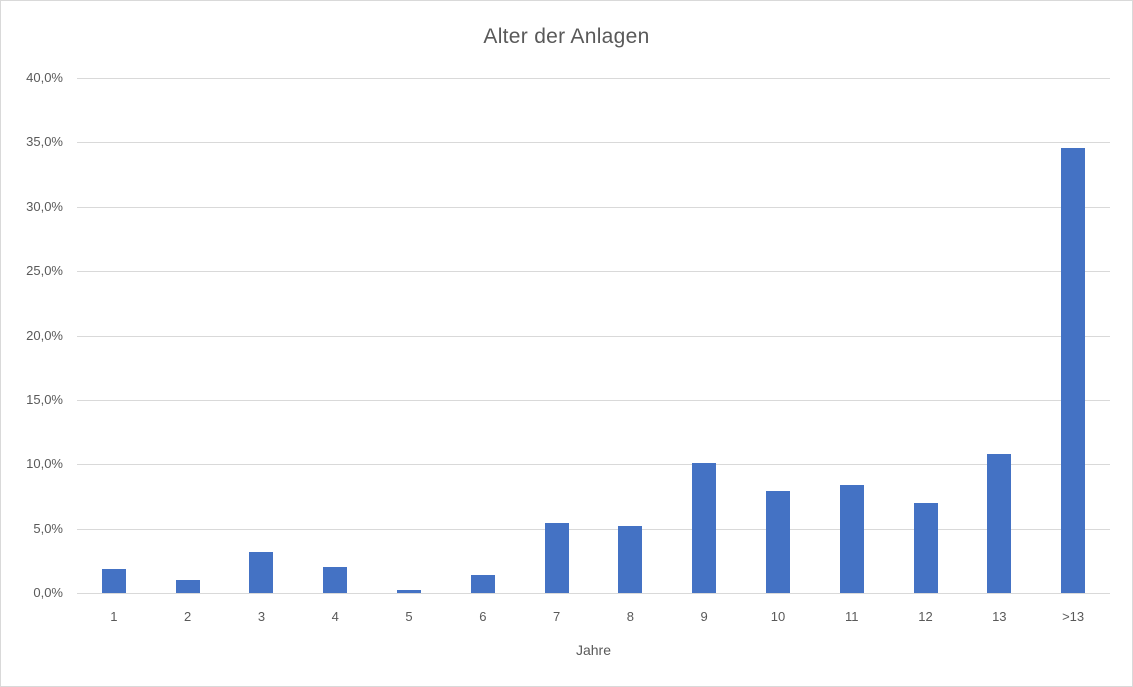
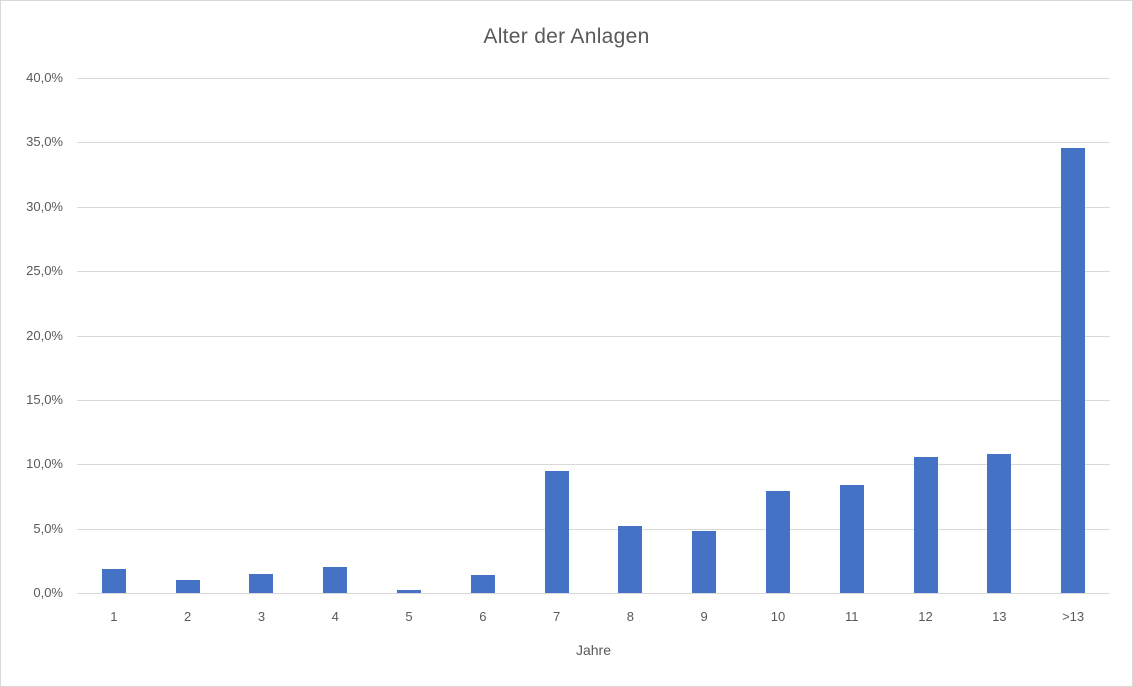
3: 3,2% -> 1,5%
7: 5,4% -> 9,5%
9: 10,1% -> 4,8%
12: 7,0% -> 10,6%
